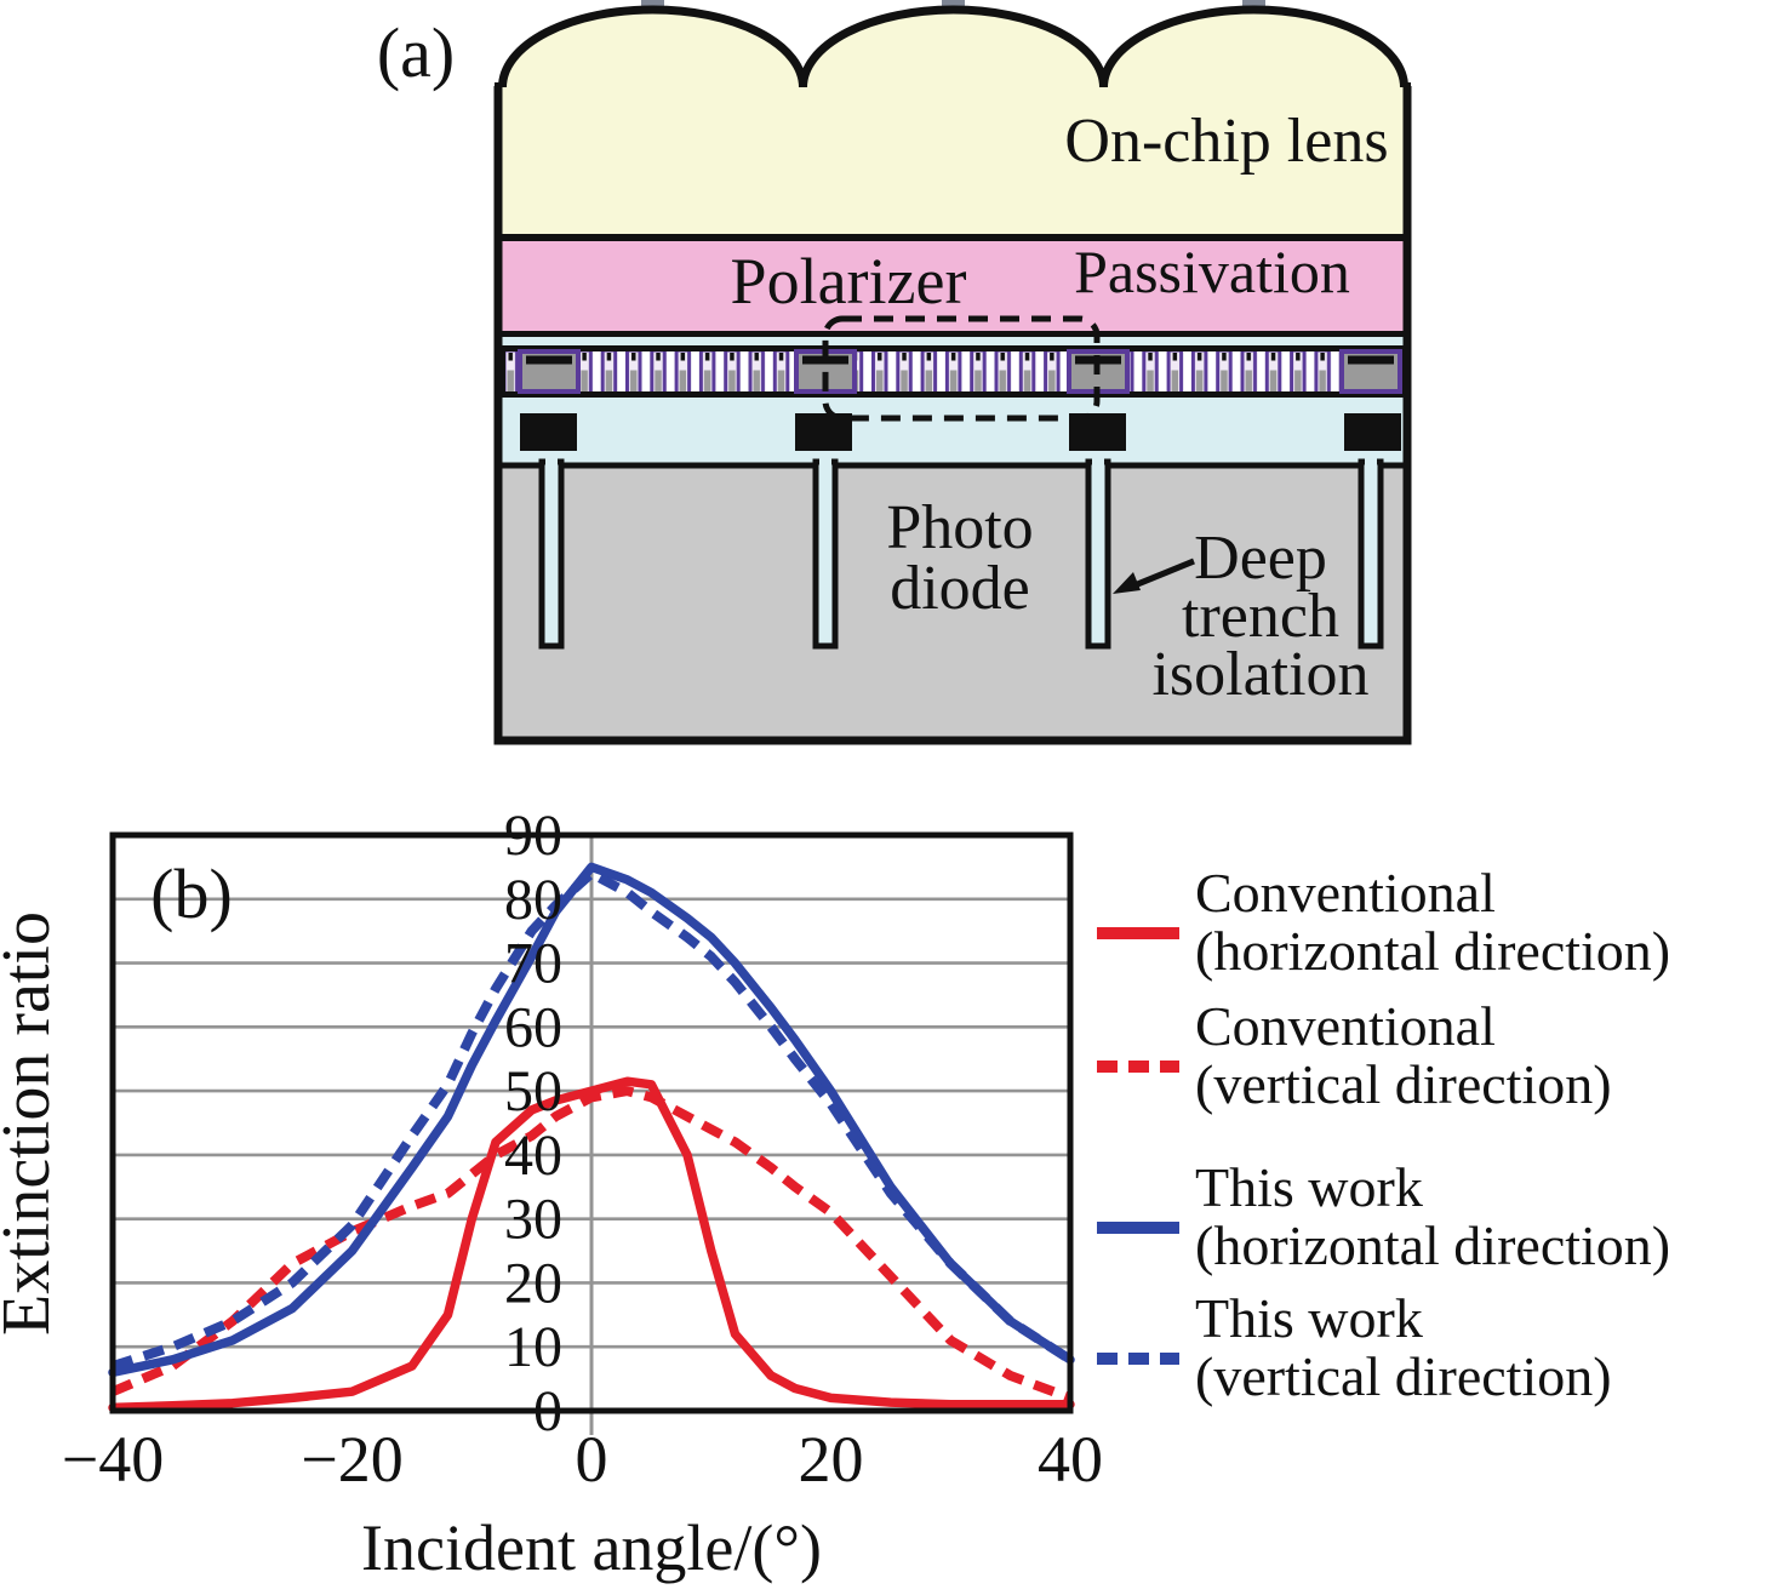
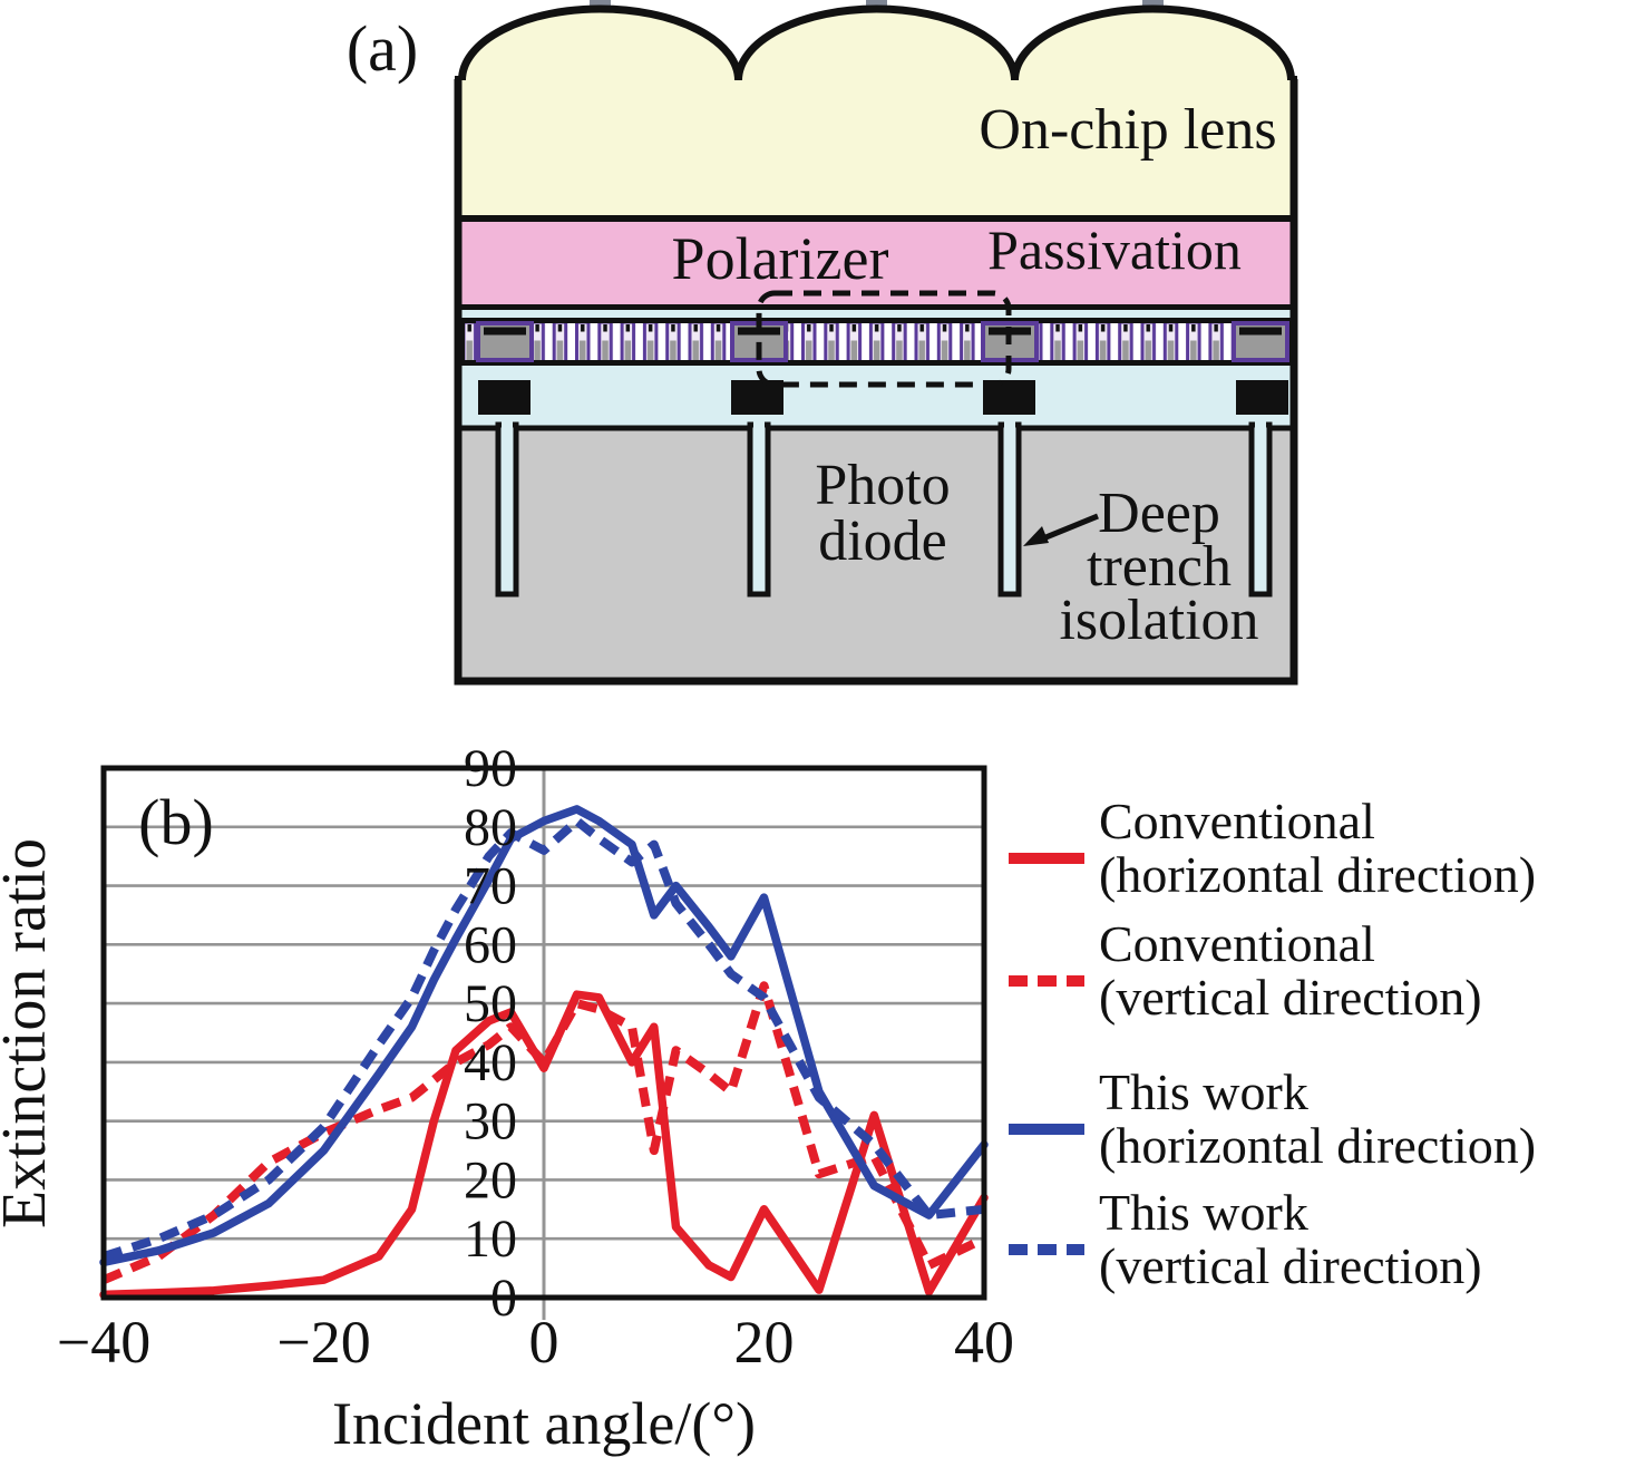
Conventional (horizontal direction)/0: 50 -> 39
Conventional (vertical direction)/0: 49 -> 40
This work (horizontal direction)/0: 85 -> 81
This work (vertical direction)/0: 84 -> 76
Conventional (horizontal direction)/10: 25 -> 46
Conventional (vertical direction)/10: 44 -> 25
This work (horizontal direction)/10: 74 -> 65
This work (vertical direction)/10: 71 -> 77
Conventional (horizontal direction)/20: 2 -> 15
Conventional (vertical direction)/20: 31 -> 53
This work (horizontal direction)/20: 50 -> 68
This work (vertical direction)/20: 48 -> 51
Conventional (horizontal direction)/30: 1 -> 31
Conventional (vertical direction)/30: 11 -> 24
This work (horizontal direction)/30: 23 -> 19
This work (vertical direction)/30: 23 -> 26
Conventional (horizontal direction)/40: 1 -> 17
Conventional (vertical direction)/40: 2 -> 10
This work (horizontal direction)/40: 8 -> 26
This work (vertical direction)/40: 8 -> 15
